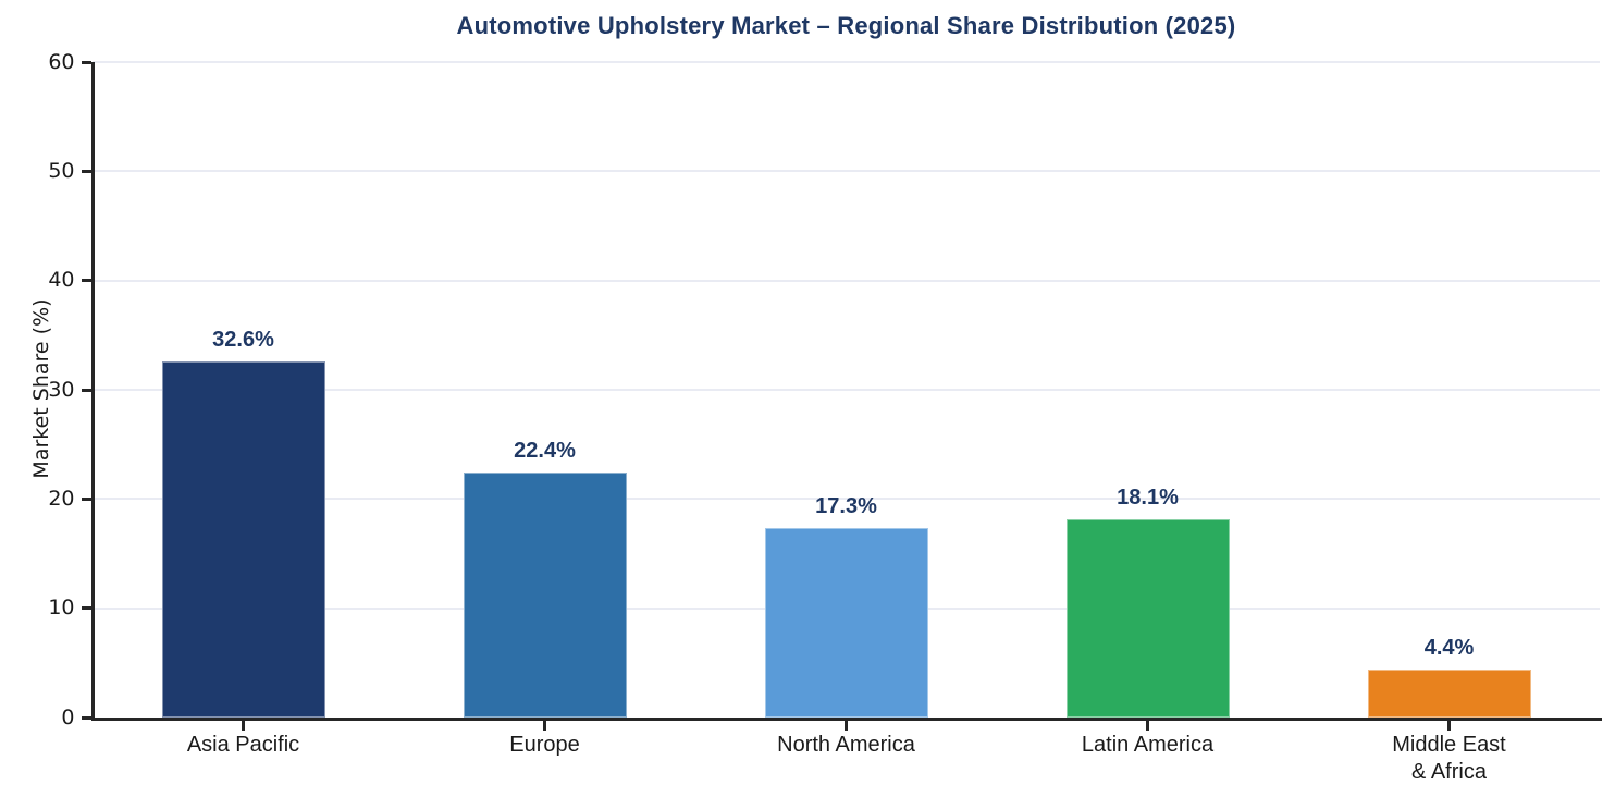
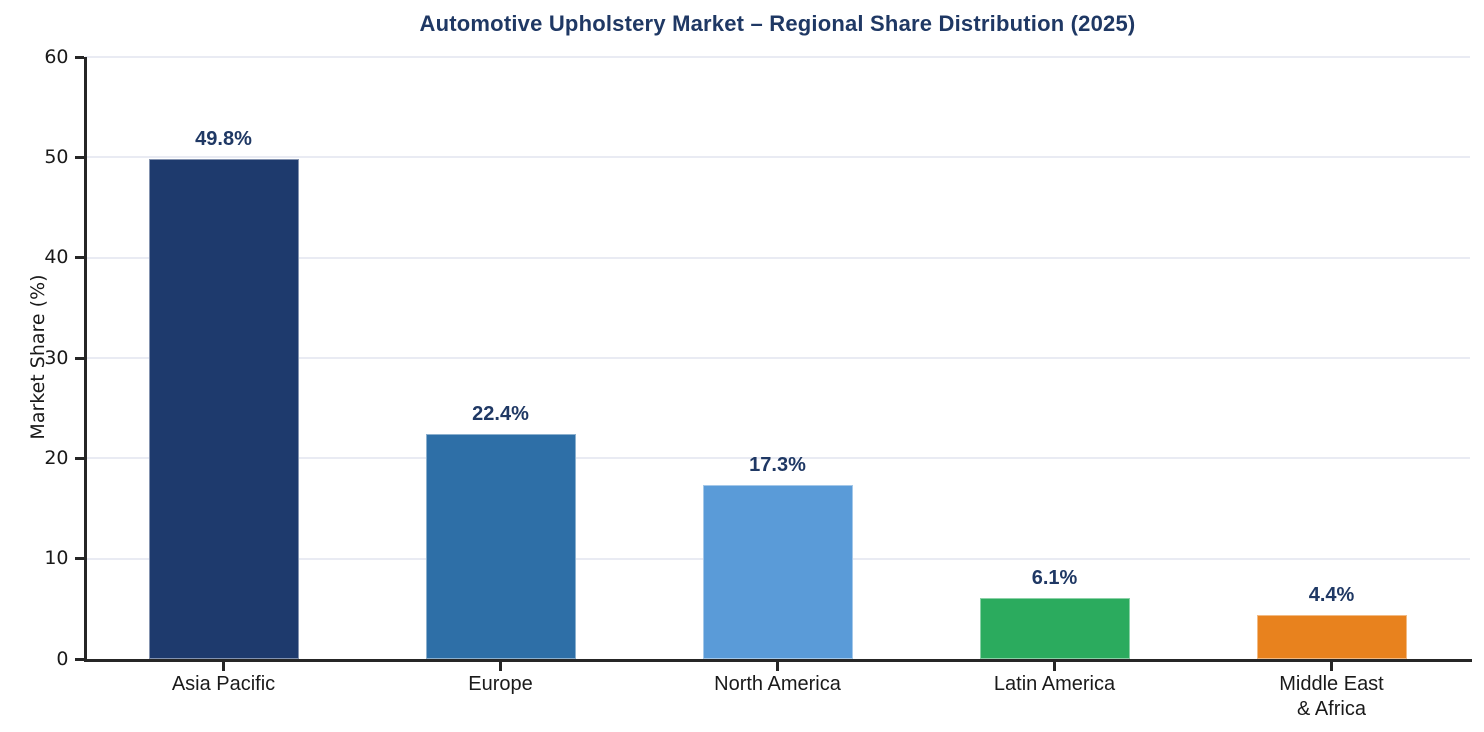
Asia Pacific: 32.6% -> 49.8%
Latin America: 18.1% -> 6.1%
